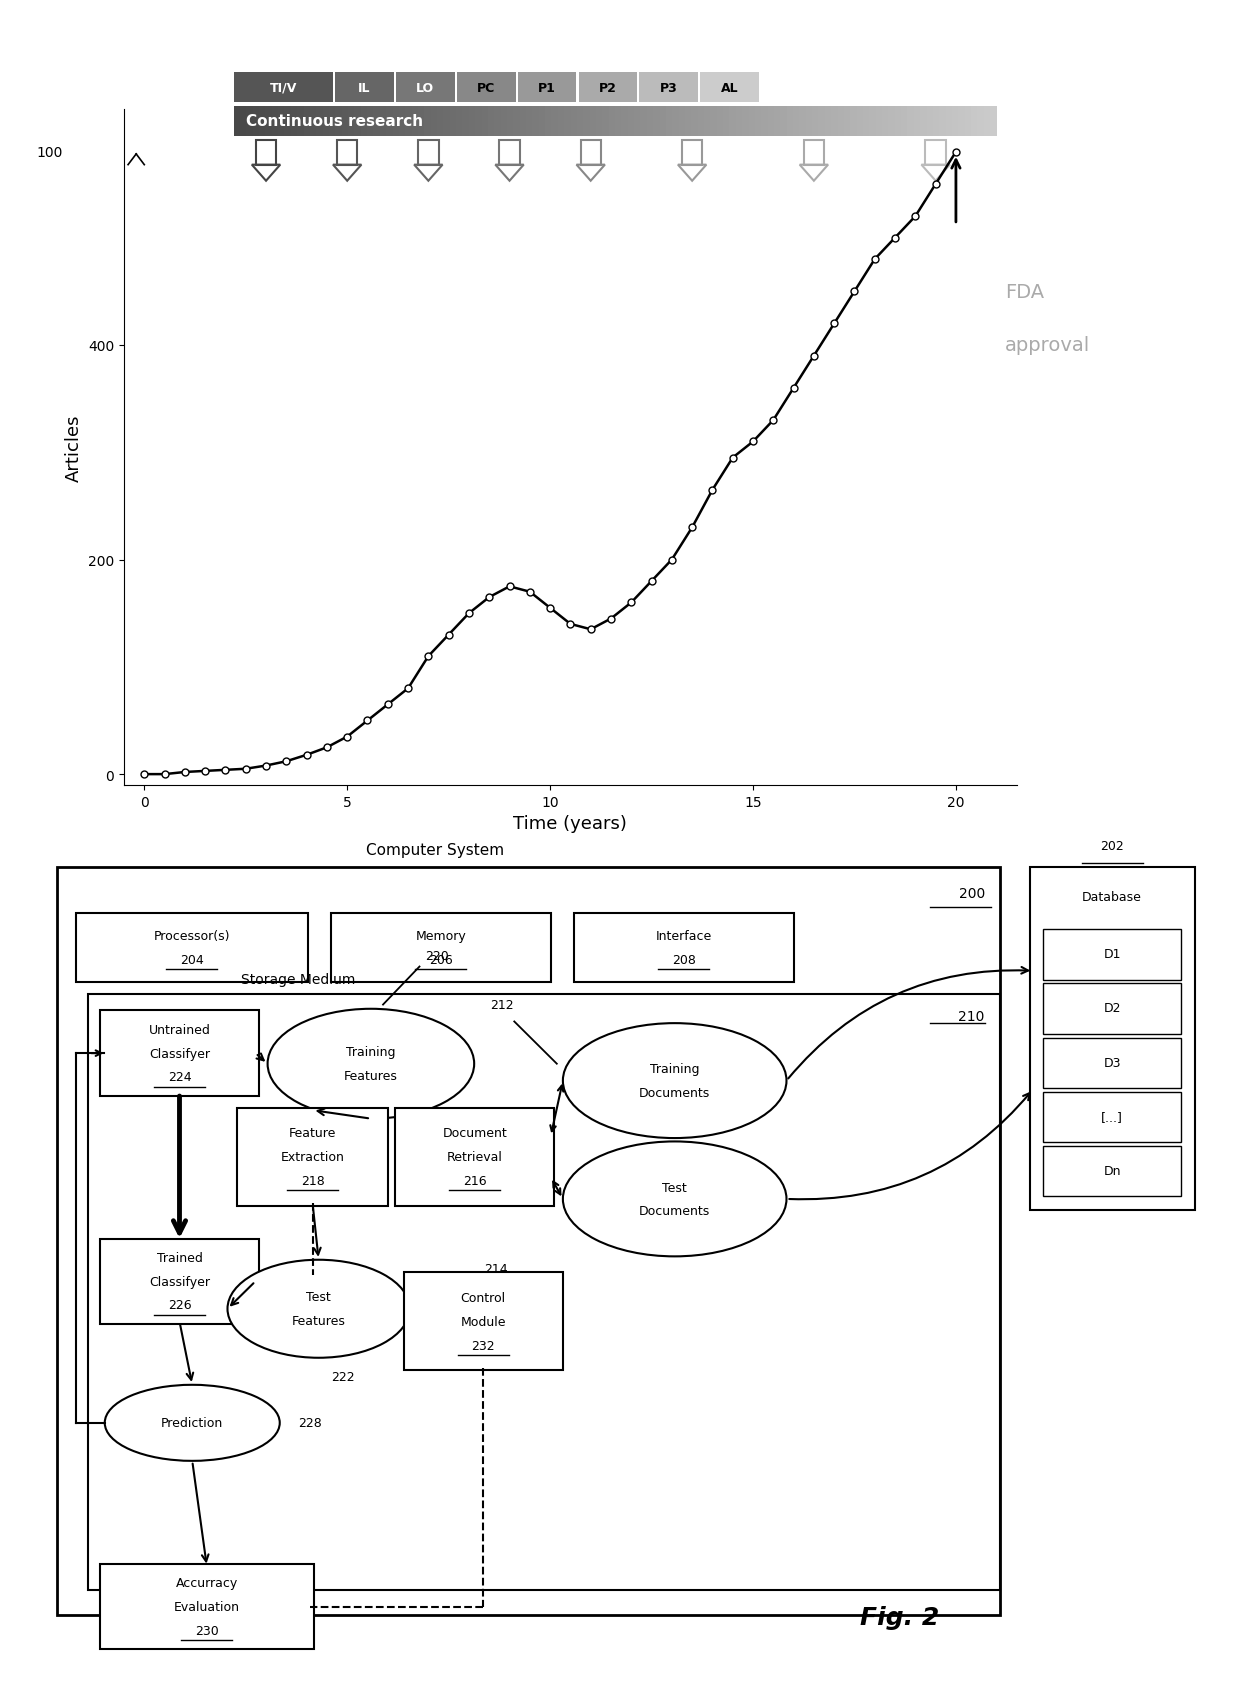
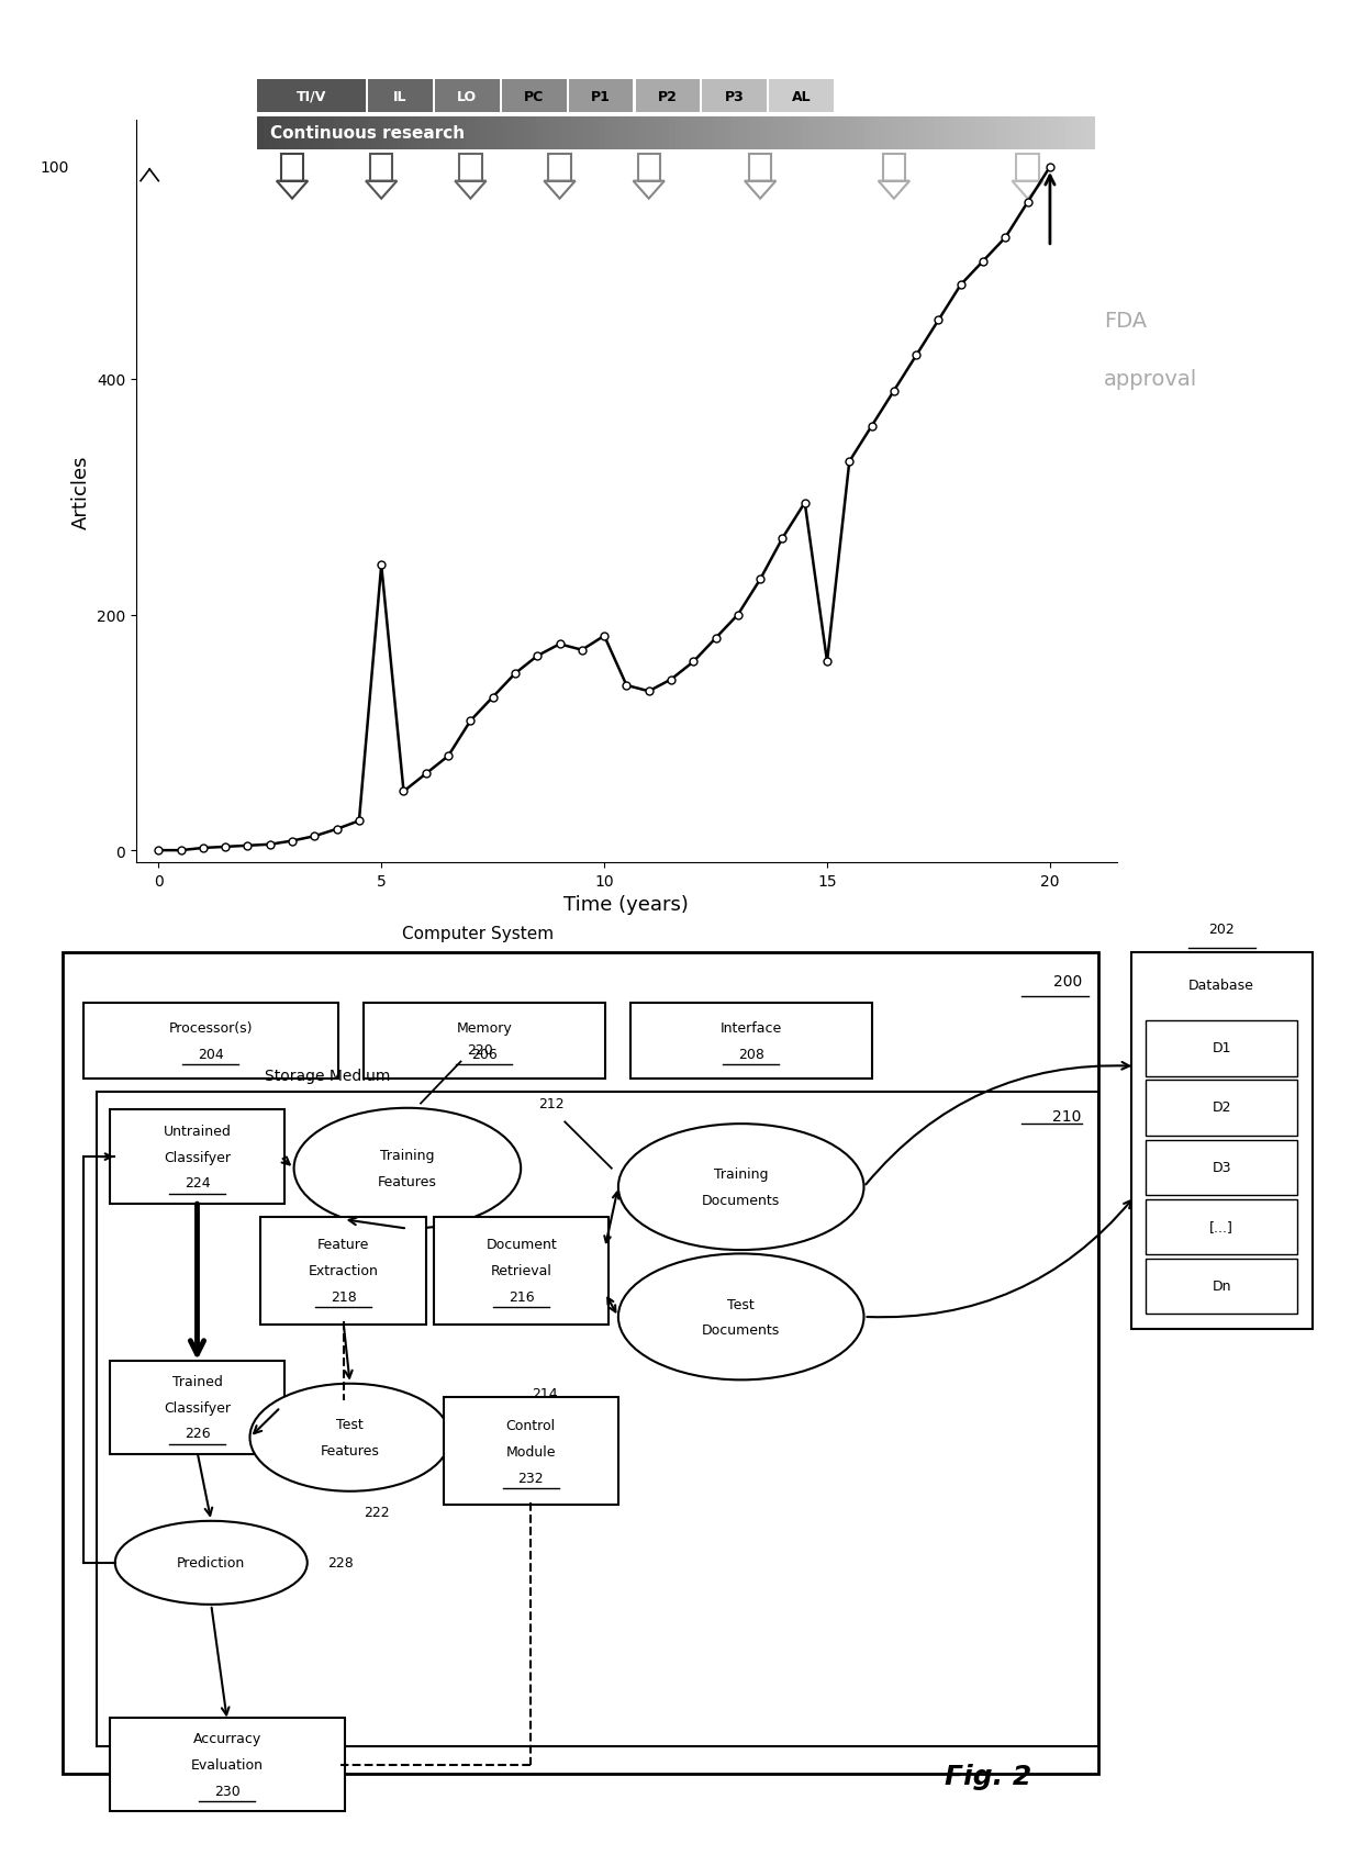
5: 35 -> 242
10: 155 -> 182
15: 310 -> 160
